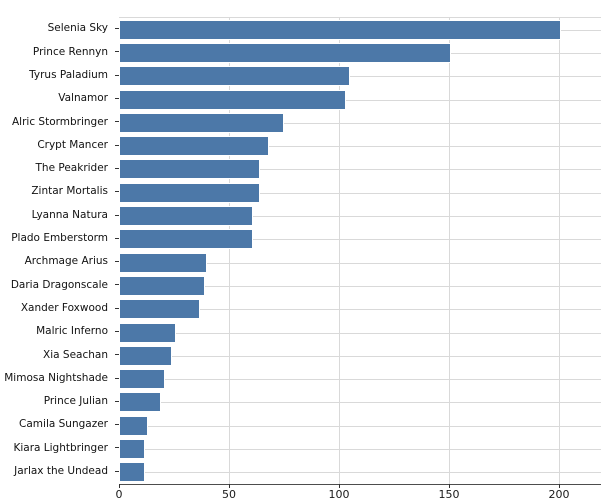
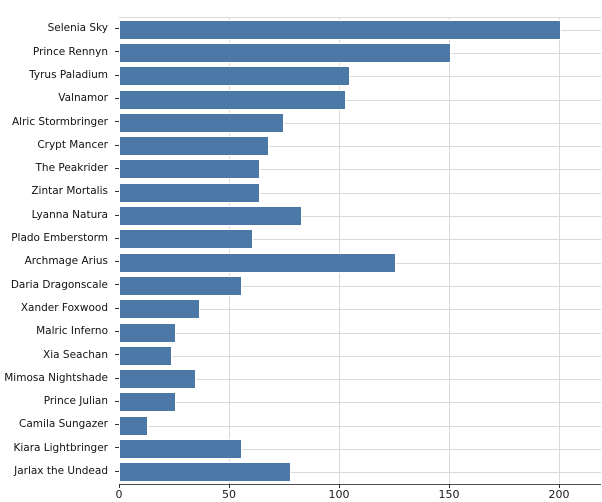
Lyanna Natura: 61 -> 83
Archmage Arius: 40 -> 126
Daria Dragonscale: 39 -> 56
Mimosa Nightshade: 21 -> 35
Prince Julian: 19 -> 26
Kiara Lightbringer: 12 -> 56
Jarlax the Undead: 12 -> 78
